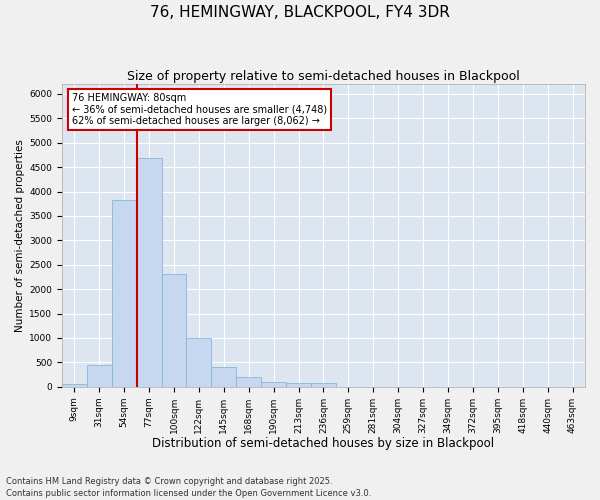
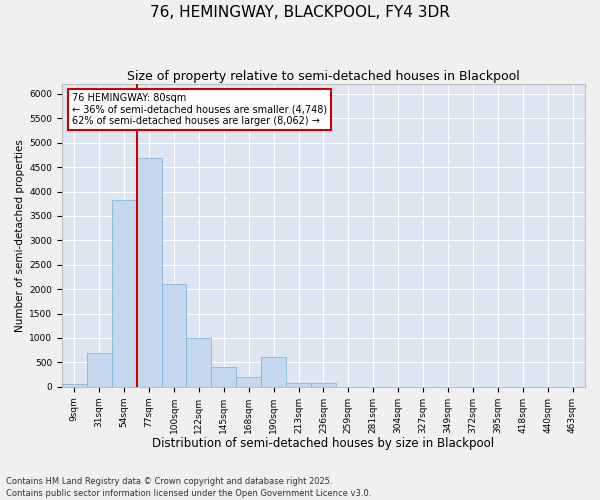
31sqm: 440 -> 700
100sqm: 2300 -> 2100
190sqm: 90 -> 600
